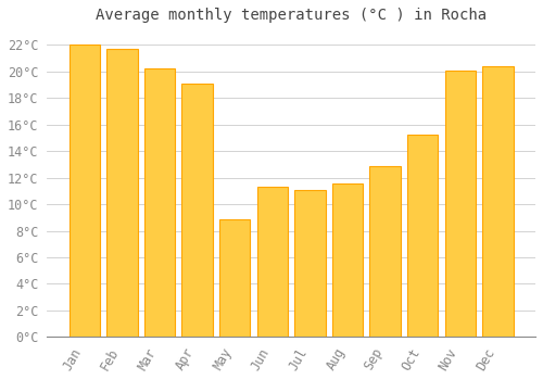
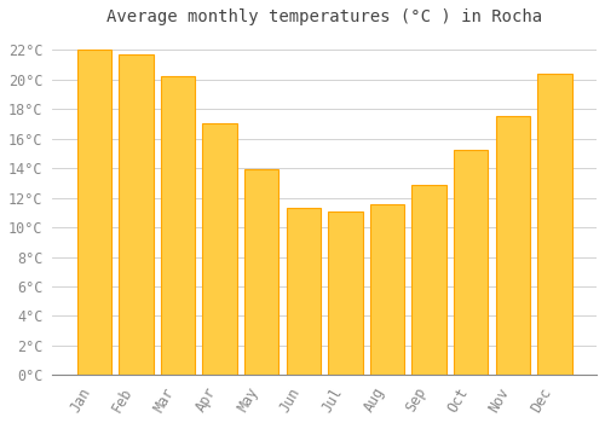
Apr: 19.1°C -> 17.0°C
May: 8.9°C -> 13.9°C
Nov: 20.1°C -> 17.5°C
